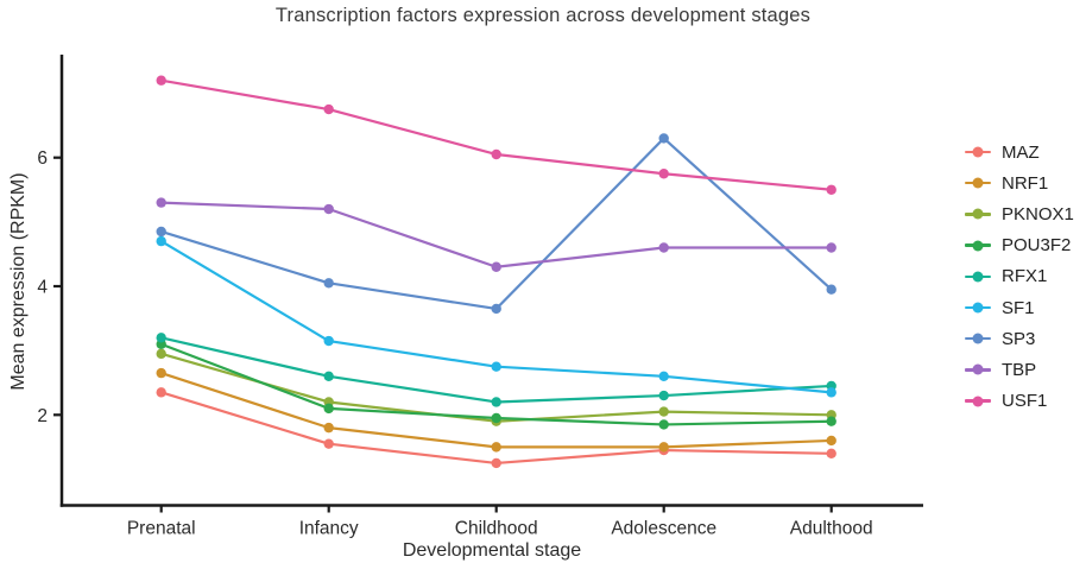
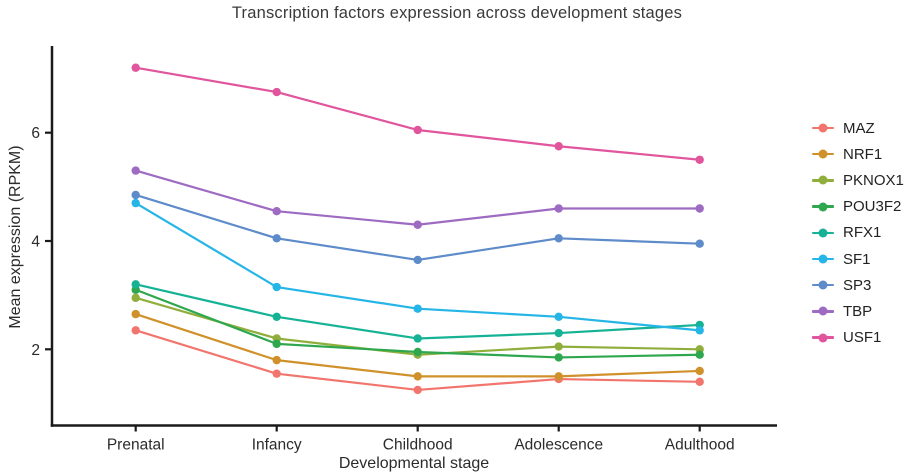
TBP/Infancy: 5.2 -> 4.5
SP3/Adolescence: 6.3 -> 4.0
